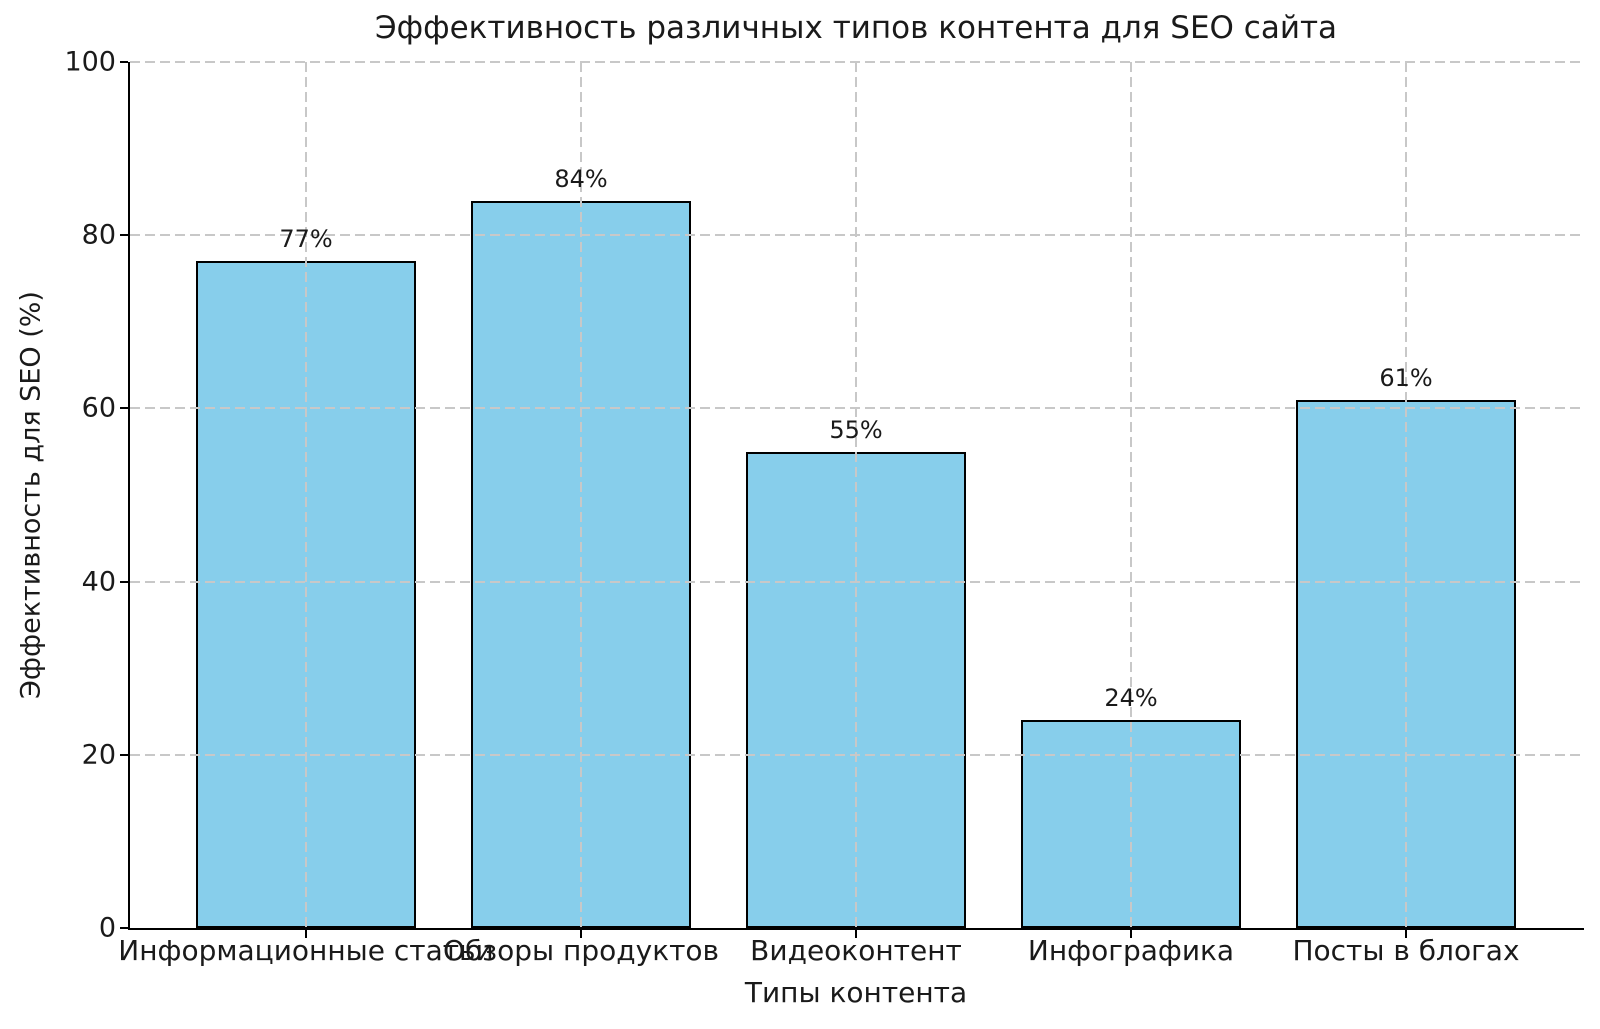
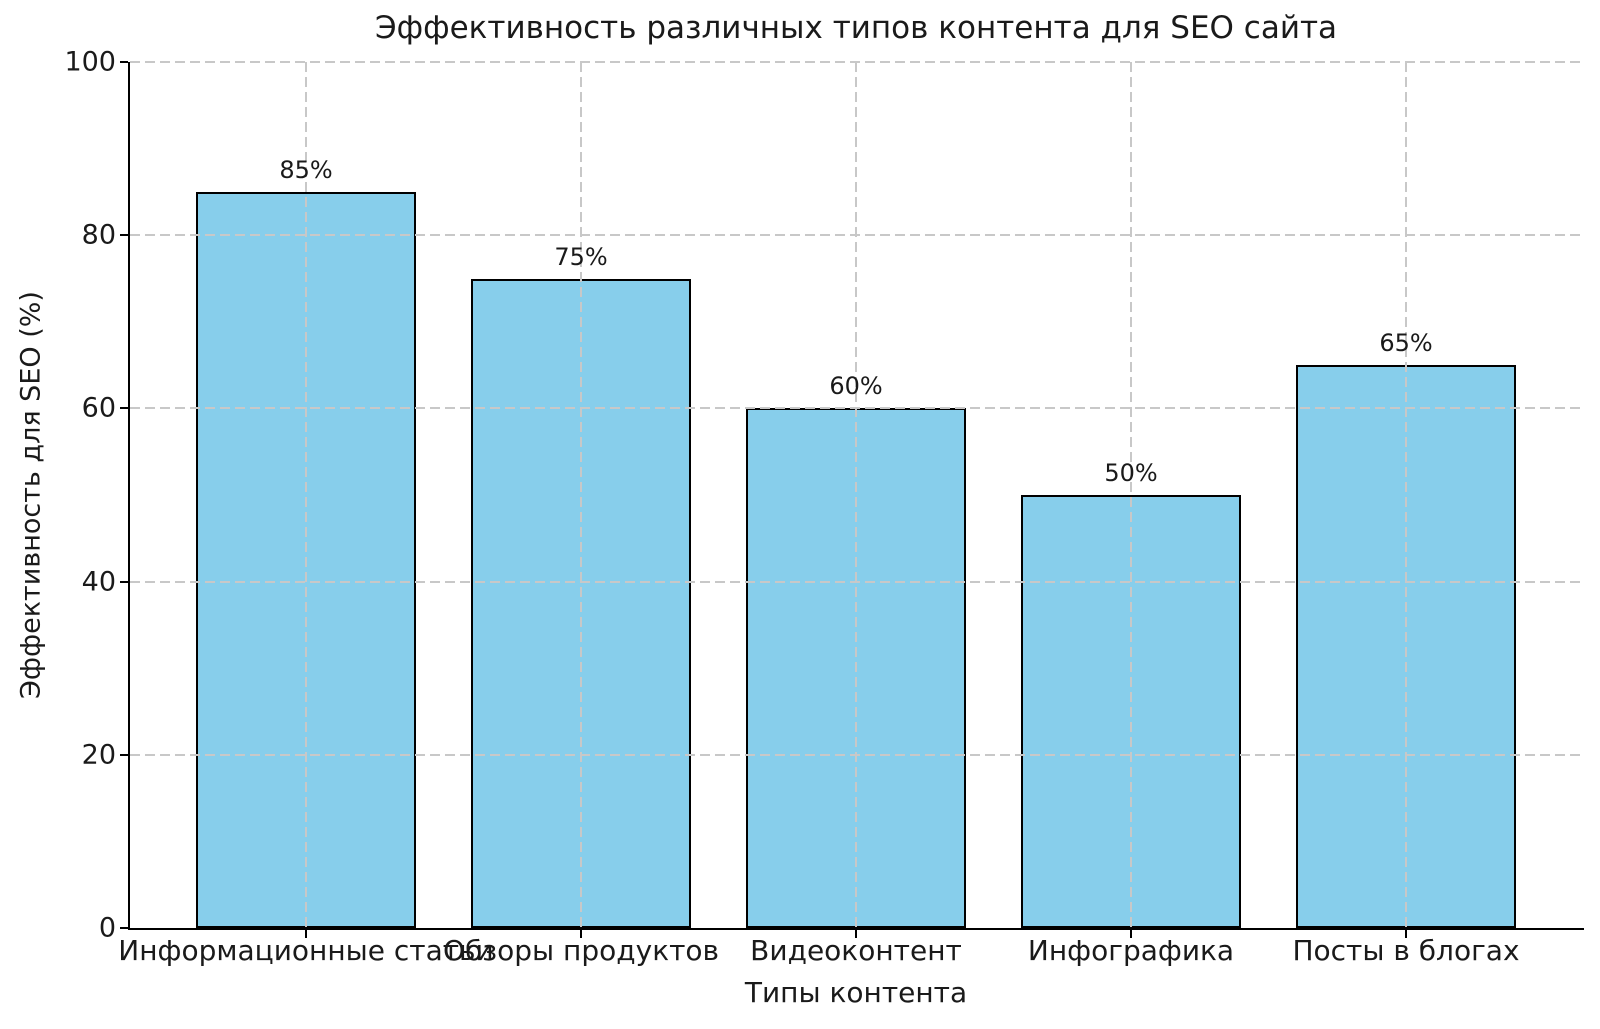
Информационные статьи: 77% -> 85%
Обзоры продуктов: 84% -> 75%
Видеоконтент: 55% -> 60%
Инфографика: 24% -> 50%
Посты в блогах: 61% -> 65%
